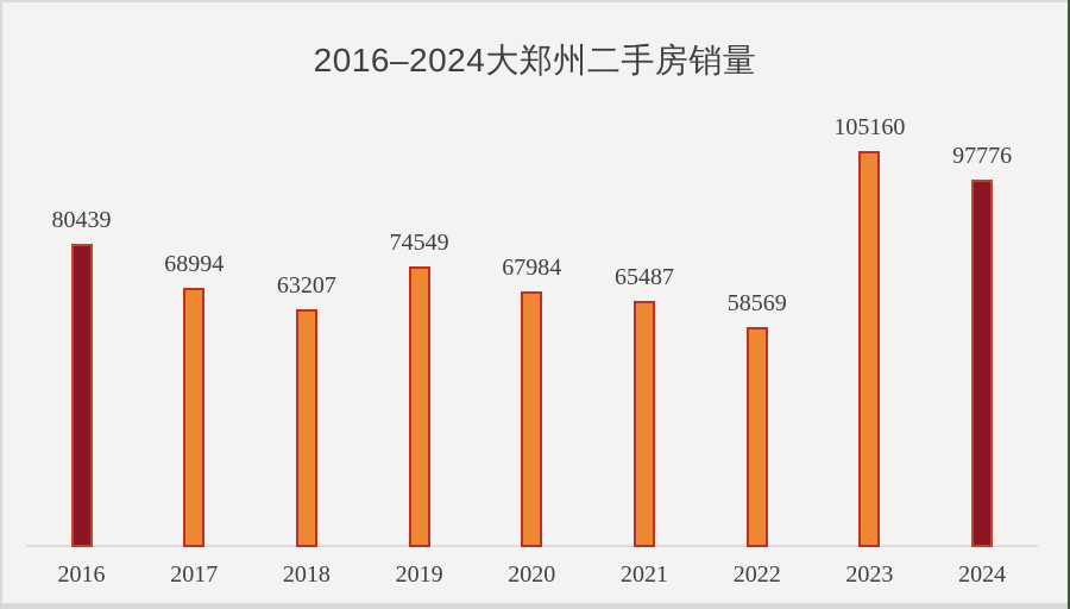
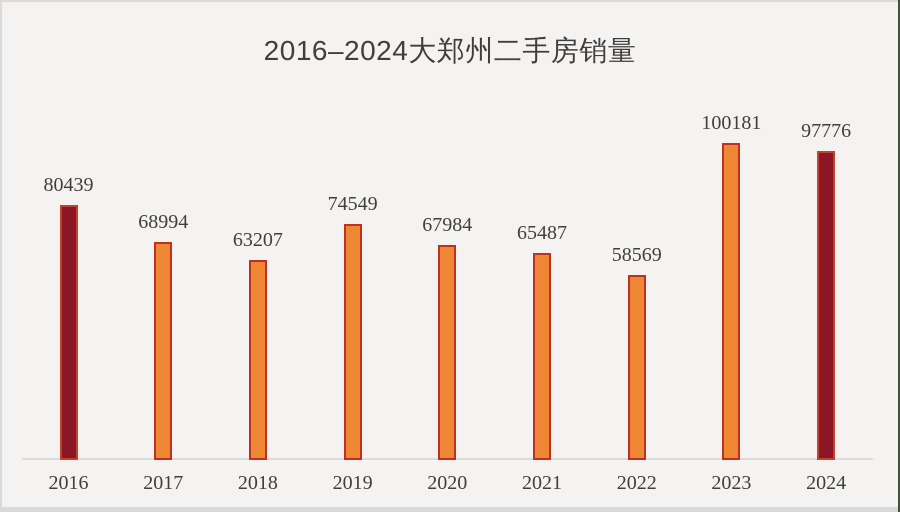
2023: 105160 -> 100181
